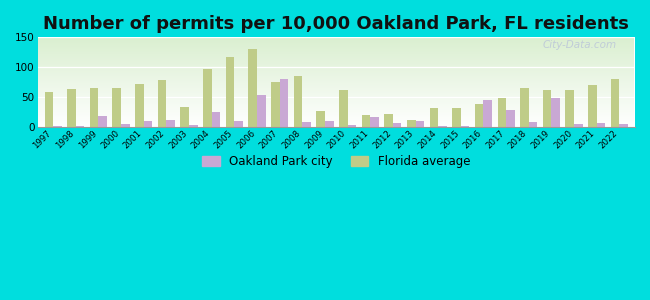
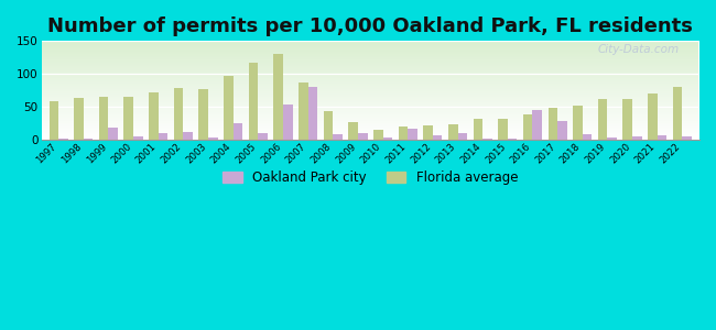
Florida average/2003: 34 -> 77
Florida average/2007: 76 -> 87
Florida average/2008: 86 -> 43
Florida average/2010: 62 -> 15
Florida average/2013: 12 -> 23
Florida average/2018: 66 -> 52
Oakland Park city/2019: 48 -> 3
